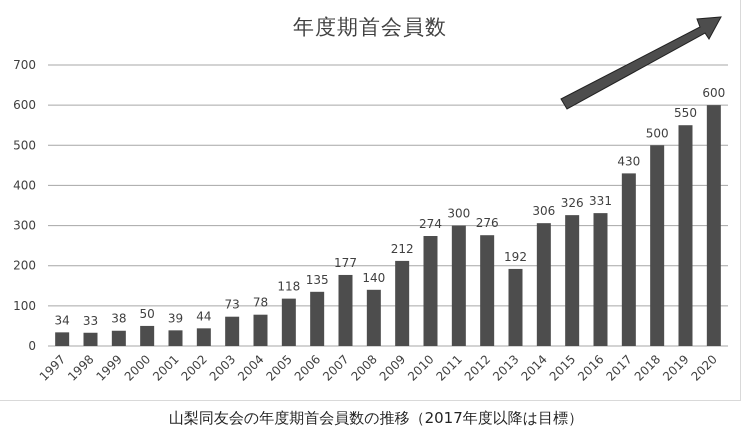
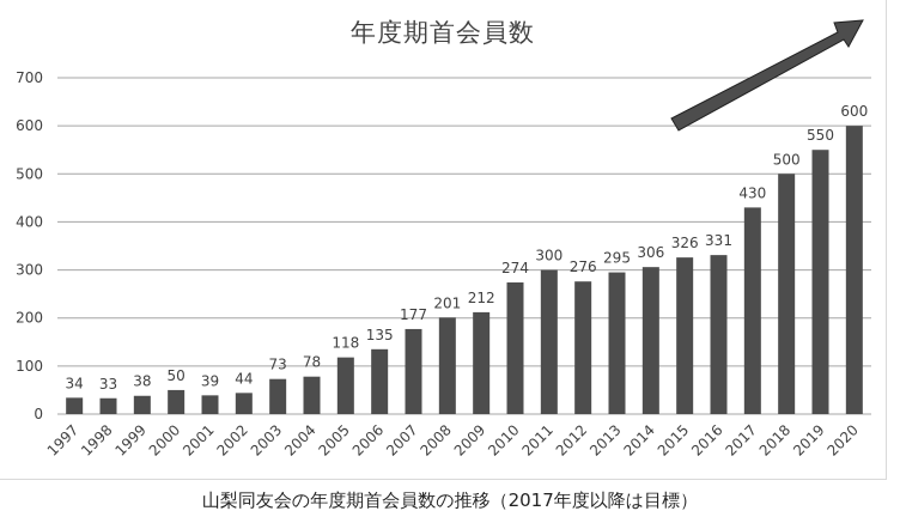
2008: 140 -> 201
2013: 192 -> 295
